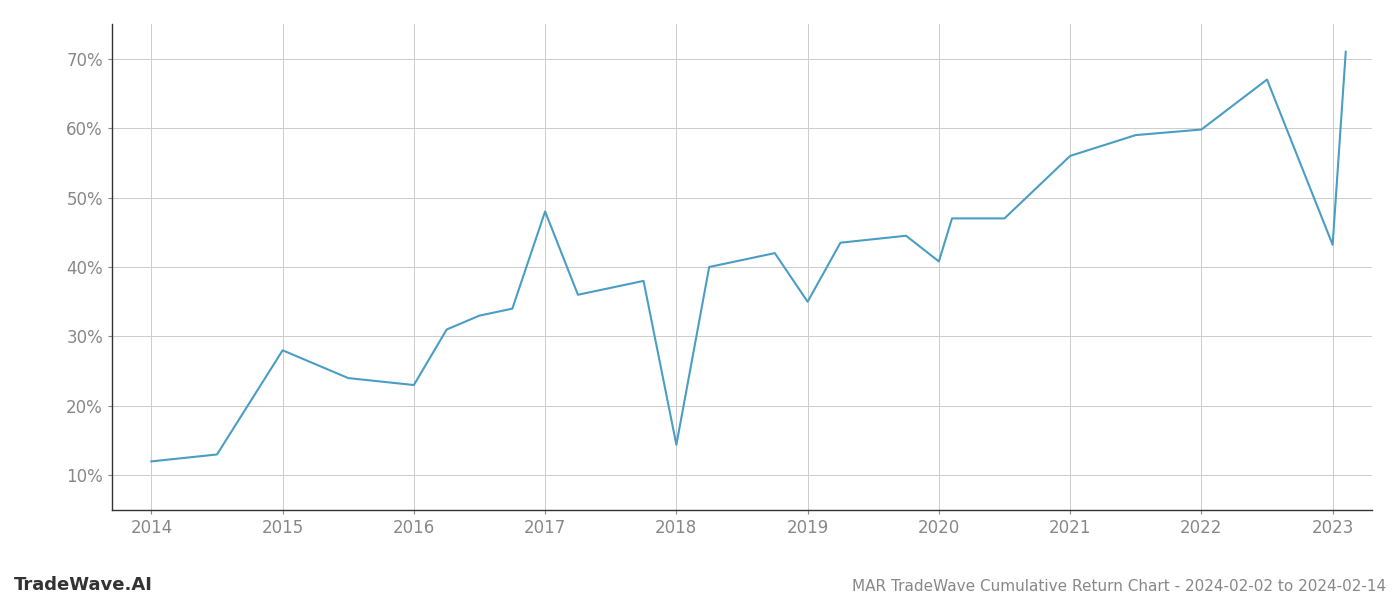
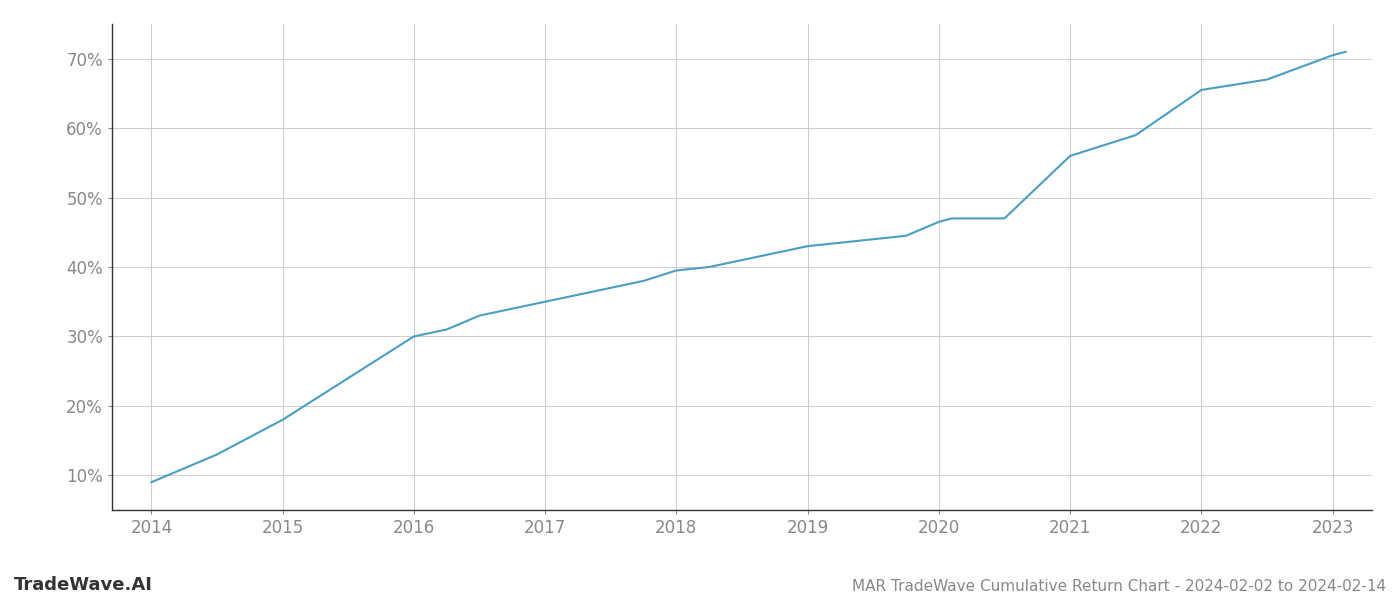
2014: 12.0% -> 9.0%
2015: 28.0% -> 18.0%
2016: 23.0% -> 30.0%
2017: 48.0% -> 35.0%
2018: 14.4% -> 39.5%
2019: 35.0% -> 43.0%
2020: 40.8% -> 46.5%
2022: 59.8% -> 65.5%
2023: 43.2% -> 70.5%
